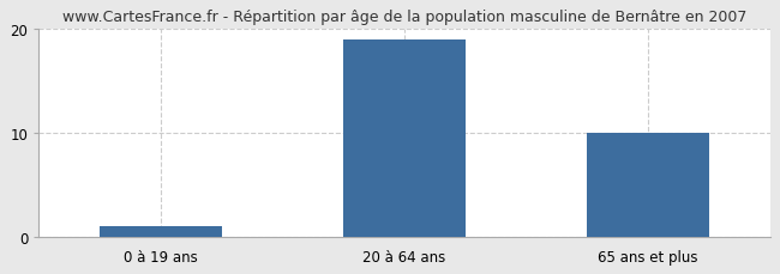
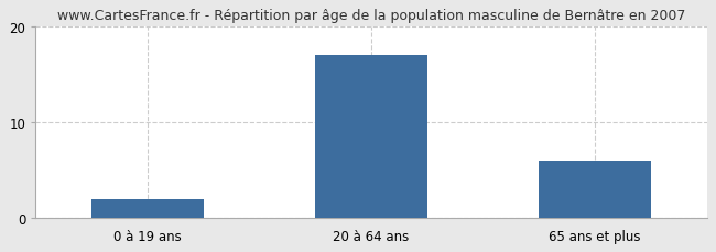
0 à 19 ans: 1 -> 2
20 à 64 ans: 19 -> 17
65 ans et plus: 10 -> 6
